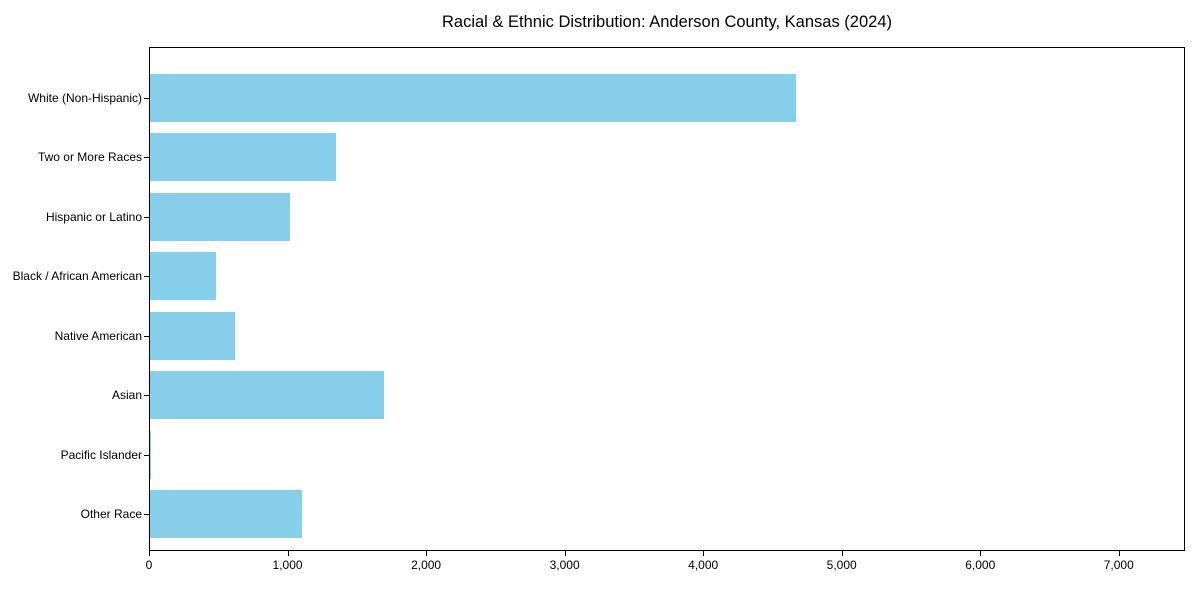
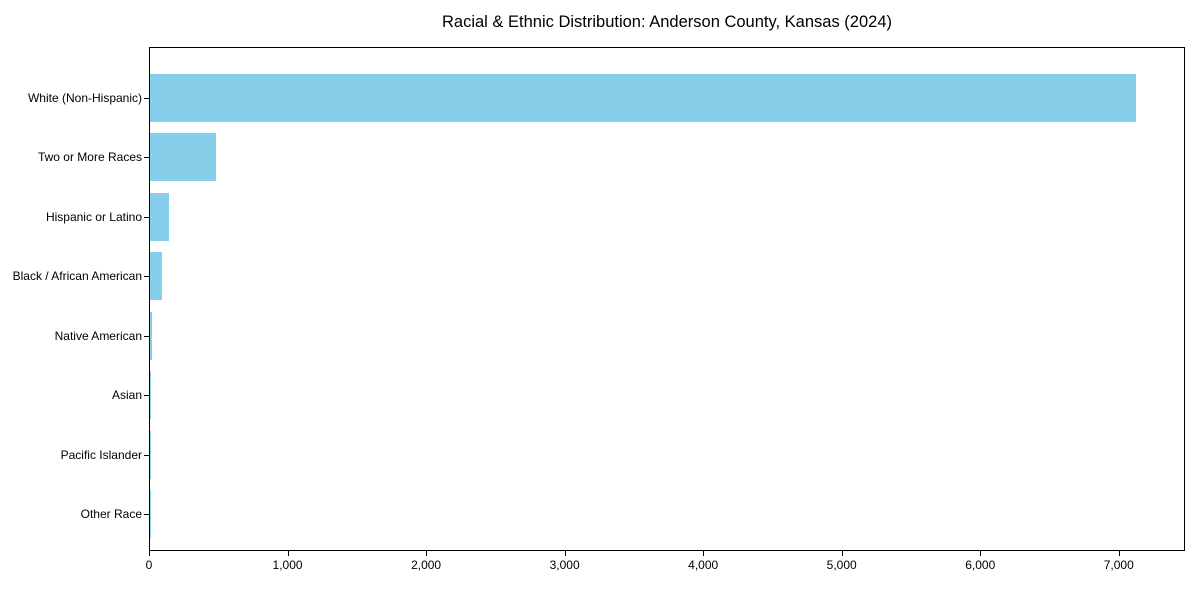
White (Non-Hispanic): 4660 -> 7120
Two or More Races: 1340 -> 480
Hispanic or Latino: 1010 -> 140
Black / African American: 480 -> 90
Native American: 610 -> 20
Asian: 1690 -> 10
Other Race: 1100 -> 10
